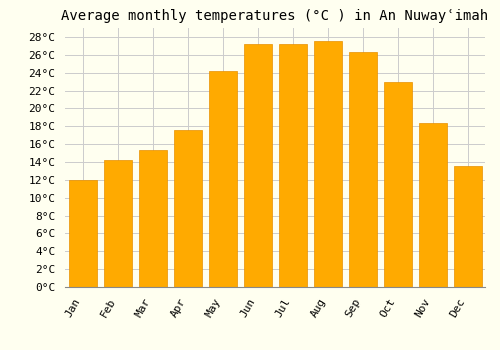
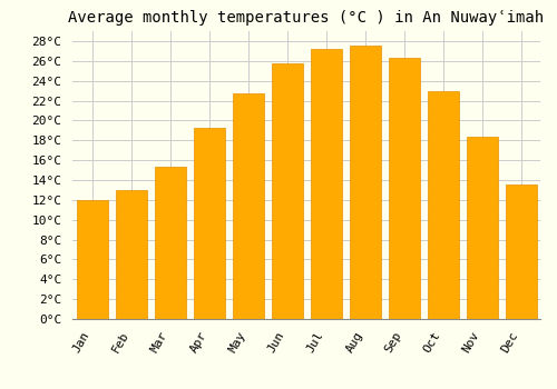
Feb: 14.2°C -> 13.0°C
Apr: 17.6°C -> 19.3°C
May: 24.2°C -> 22.7°C
Jun: 27.2°C -> 25.8°C
